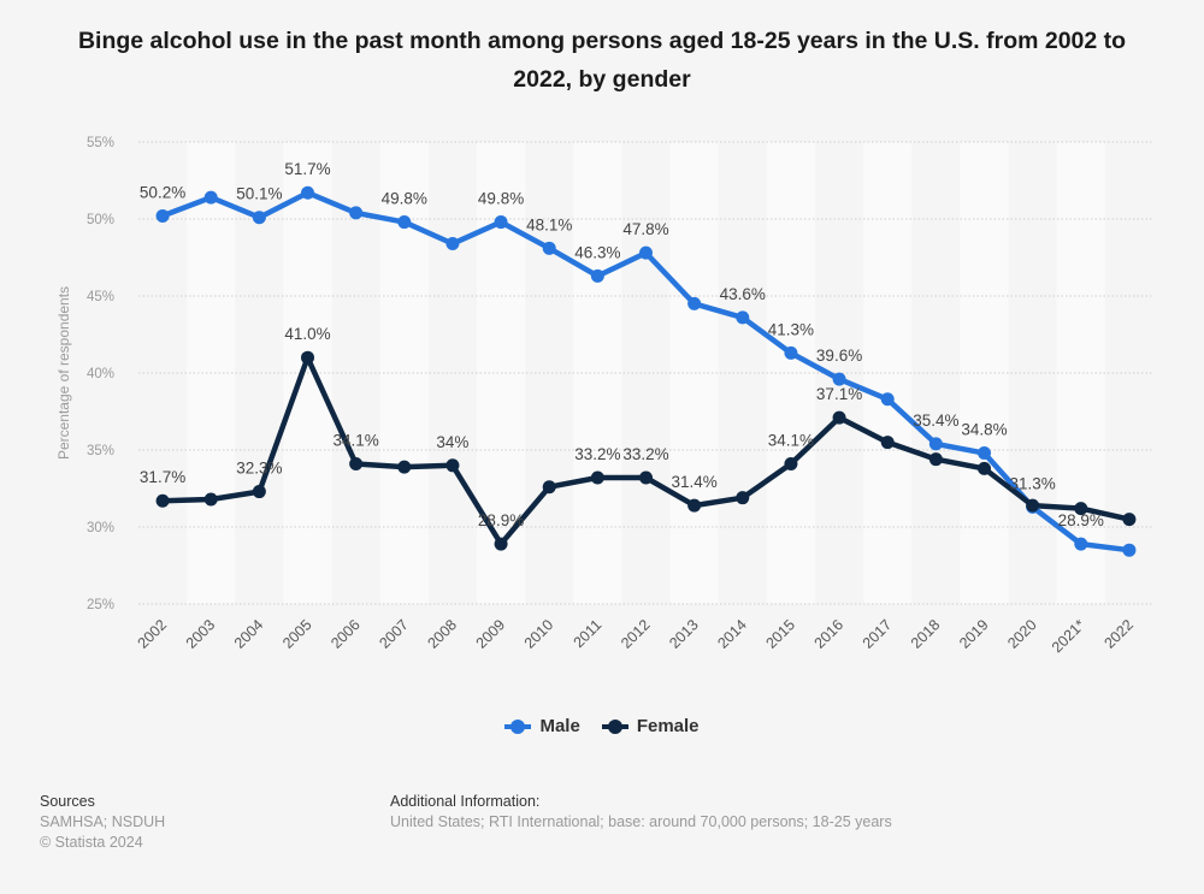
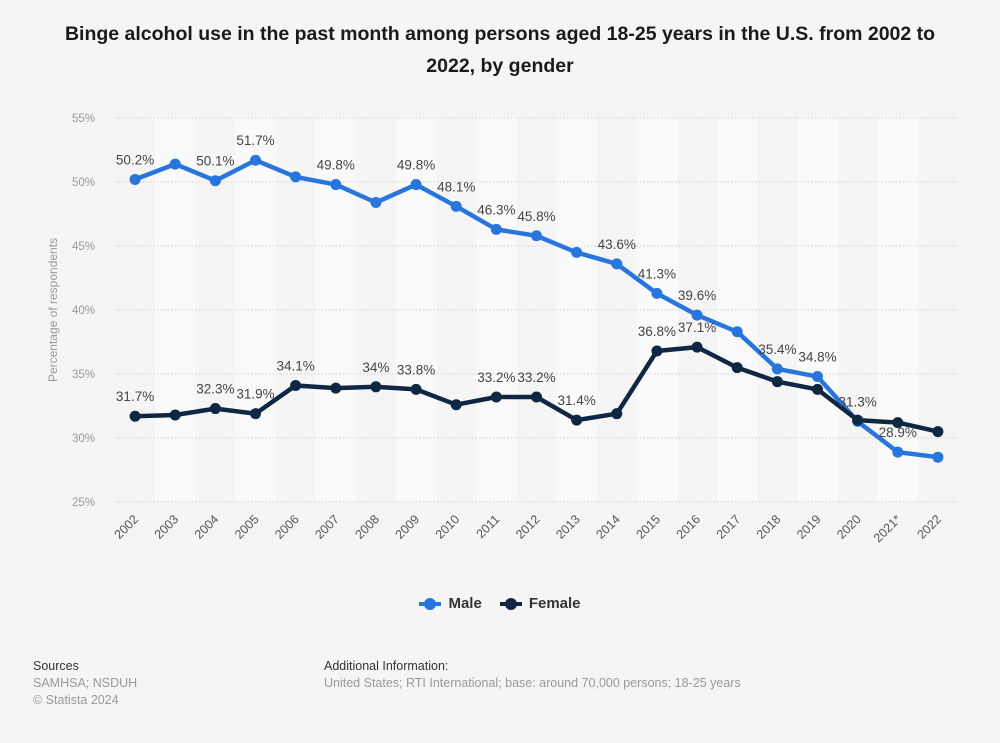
Female/2005: 41.0% -> 31.9%
Female/2009: 28.9% -> 33.8%
Male/2012: 47.8% -> 45.8%
Female/2015: 34.1% -> 36.8%
